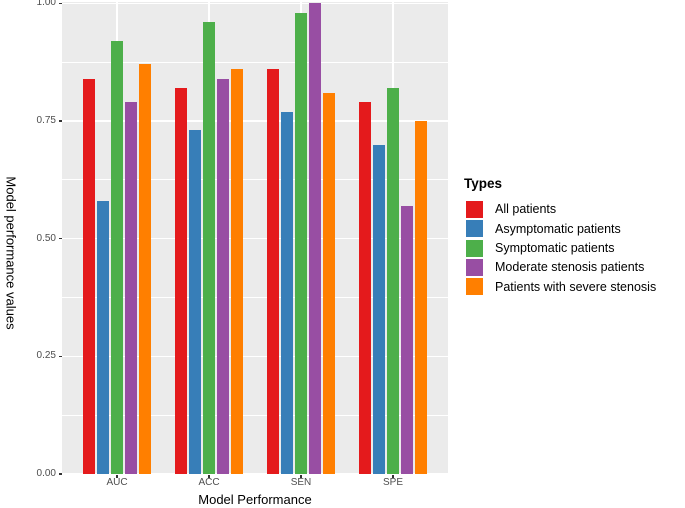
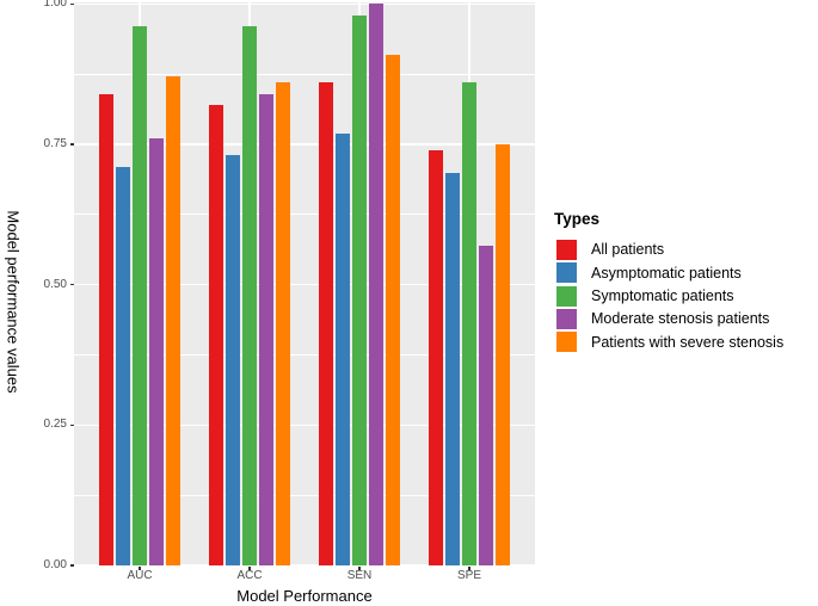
Asymptomatic patients/AUC: 0.58 -> 0.71
Symptomatic patients/AUC: 0.92 -> 0.96
Moderate stenosis patients/AUC: 0.79 -> 0.76
Patients with severe stenosis/SEN: 0.81 -> 0.91
All patients/SPE: 0.79 -> 0.74
Symptomatic patients/SPE: 0.82 -> 0.86
